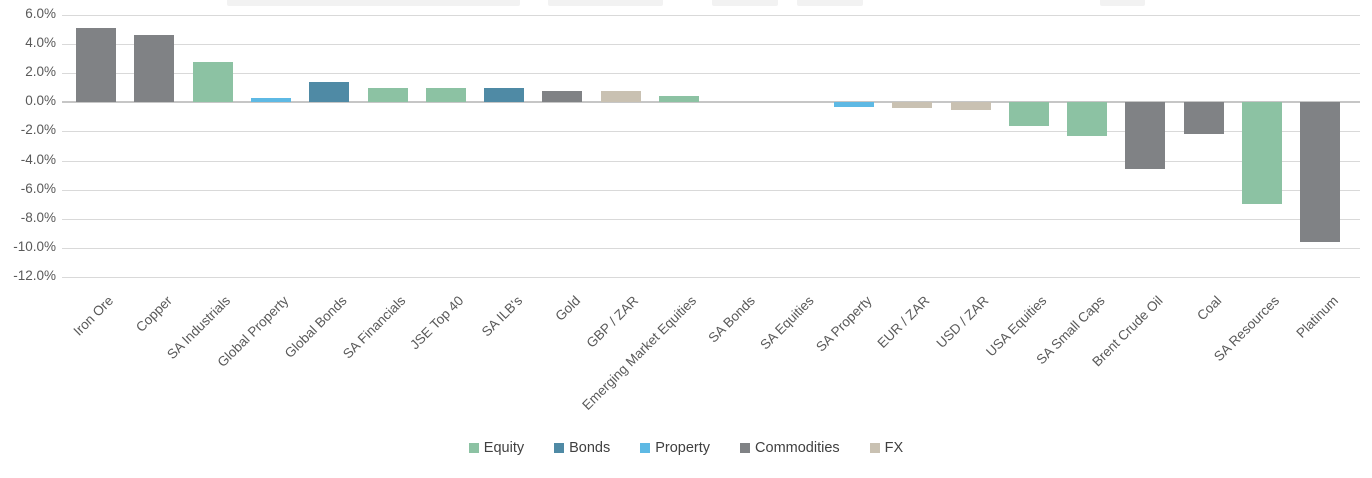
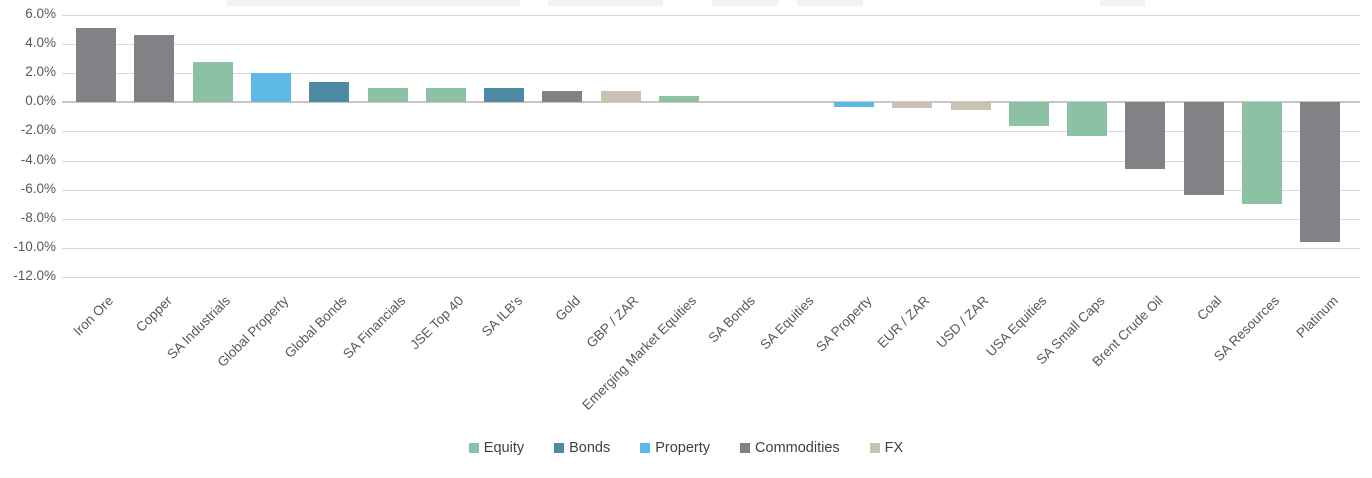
Global Property: 0.3% -> 2.0%
Coal: -2.2% -> -6.4%
